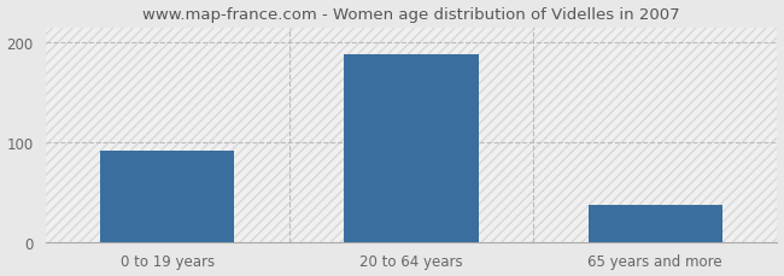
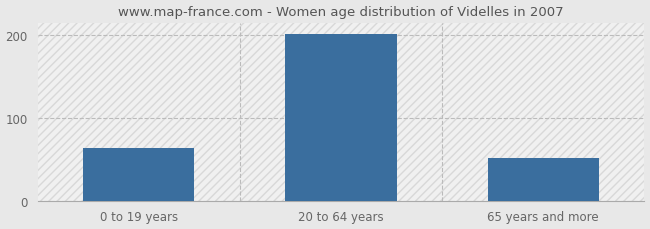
0 to 19 years: 92 -> 64
20 to 64 years: 188 -> 202
65 years and more: 37 -> 52
